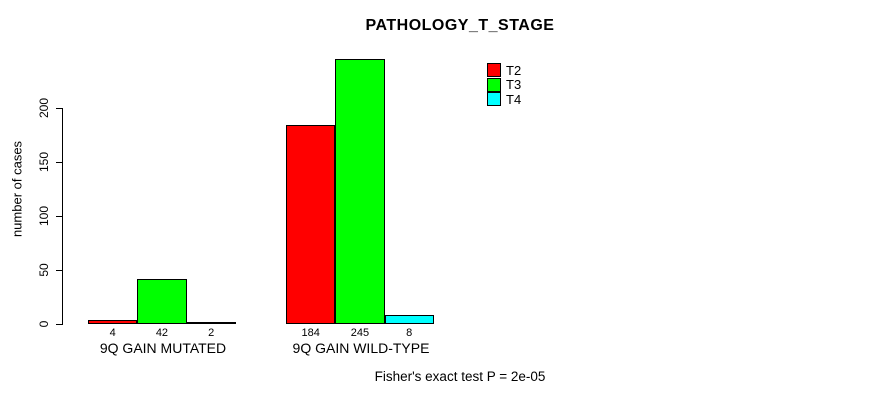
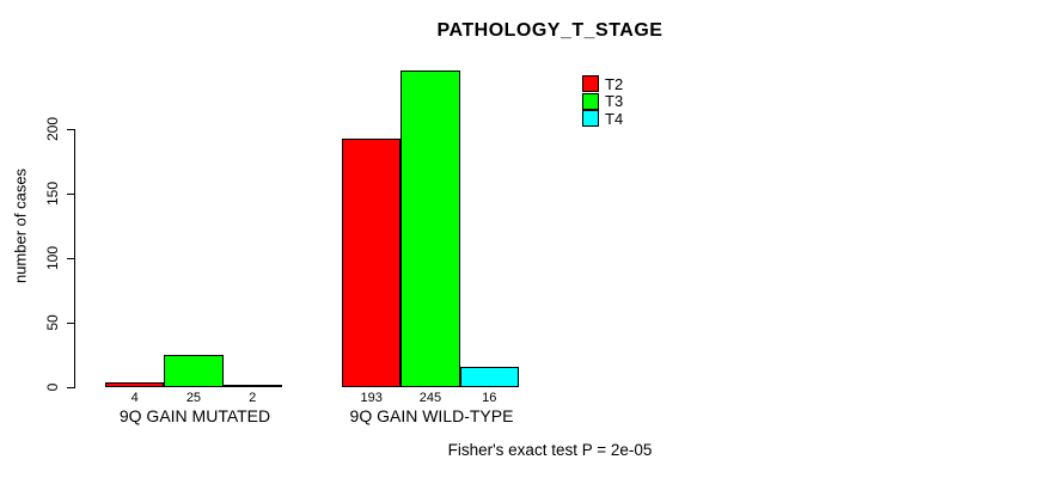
T3/9Q GAIN MUTATED: 42 -> 25
T2/9Q GAIN WILD-TYPE: 184 -> 193
T4/9Q GAIN WILD-TYPE: 8 -> 16
